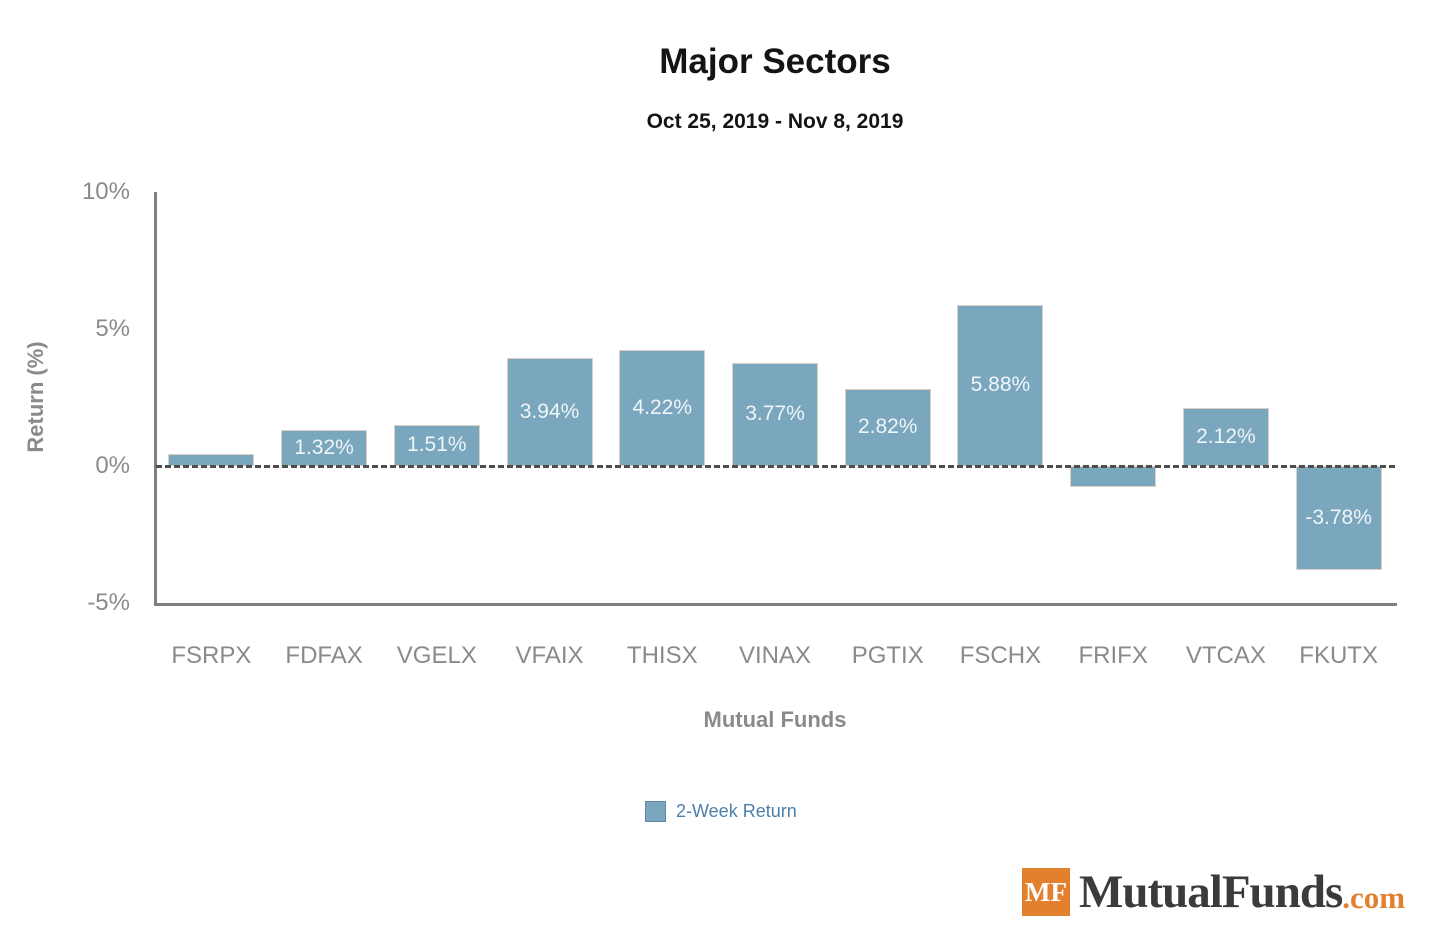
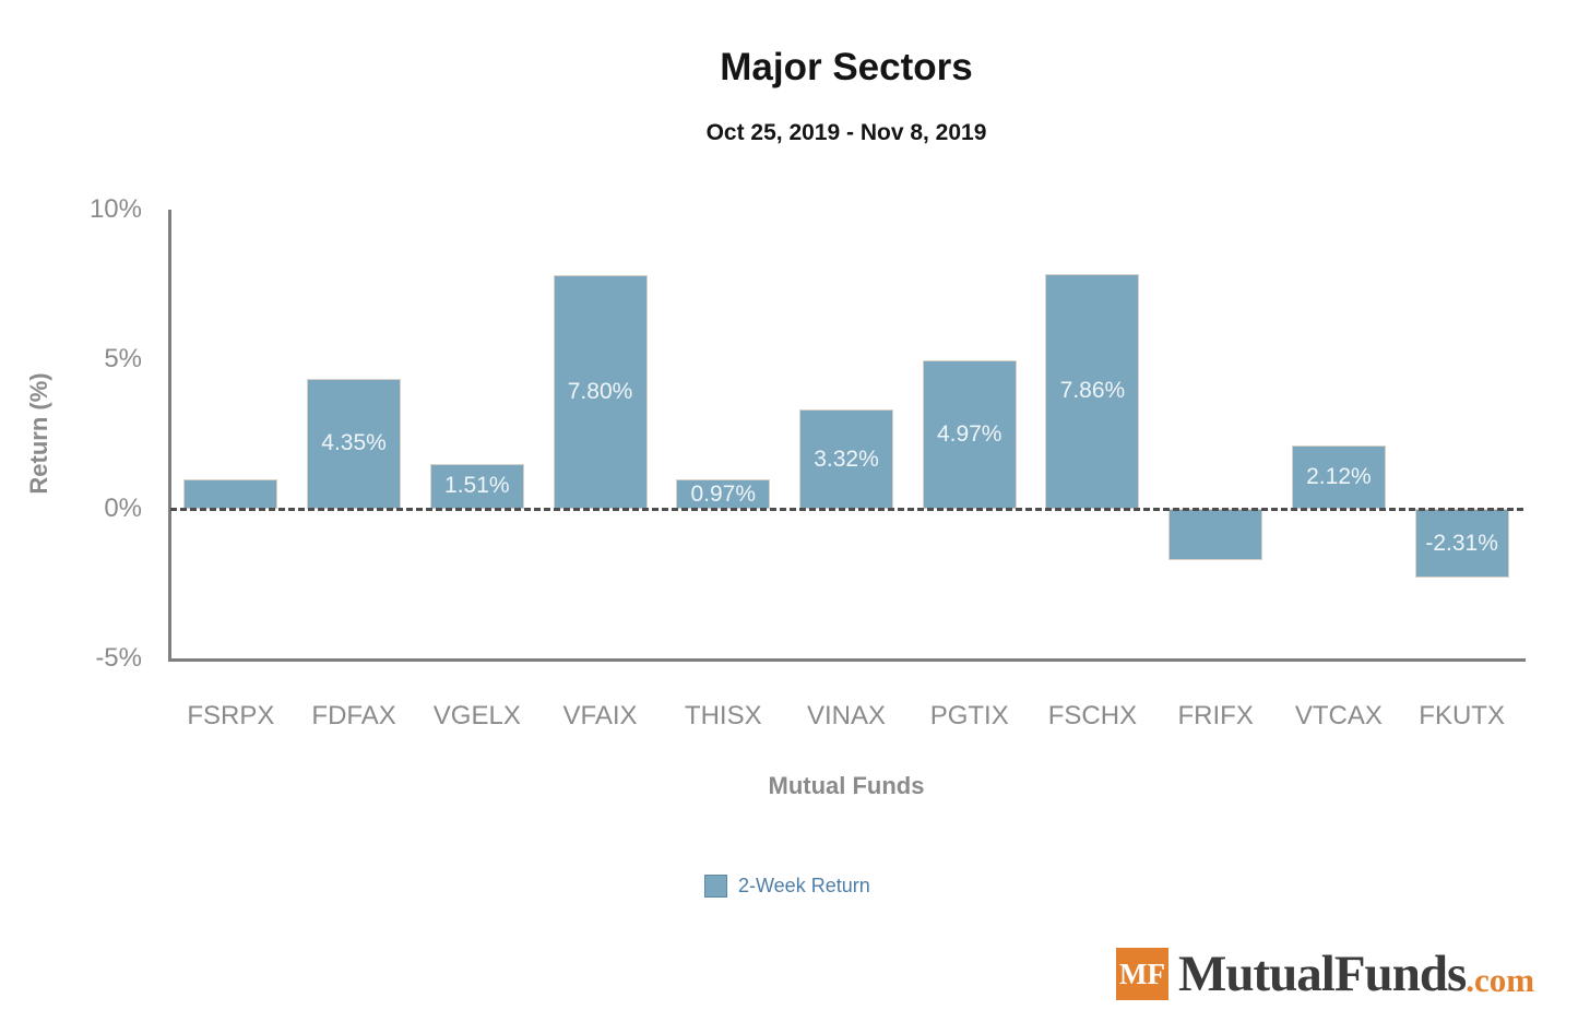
FSRPX: 0.5% -> 1.0%
FDFAX: 1.32% -> 4.35%
VFAIX: 3.94% -> 7.80%
THISX: 4.22% -> 0.97%
VINAX: 3.77% -> 3.32%
PGTIX: 2.82% -> 4.97%
FSCHX: 5.88% -> 7.86%
FRIFX: -0.8% -> -1.7%
FKUTX: -3.78% -> -2.31%
